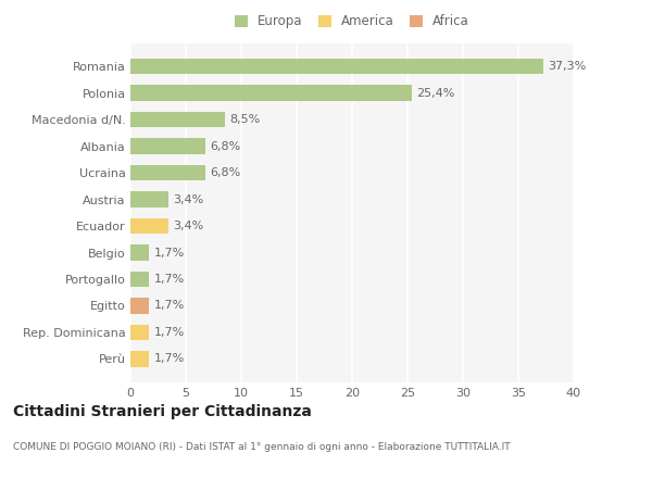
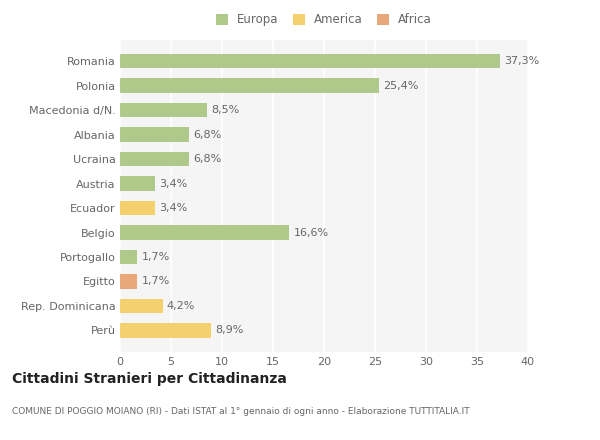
Belgio: 1,7% -> 16,6%
Rep. Dominicana: 1,7% -> 4,2%
Perù: 1,7% -> 8,9%
